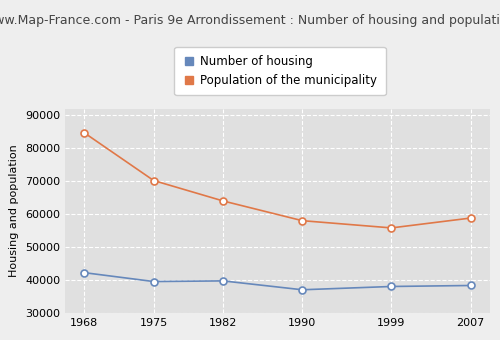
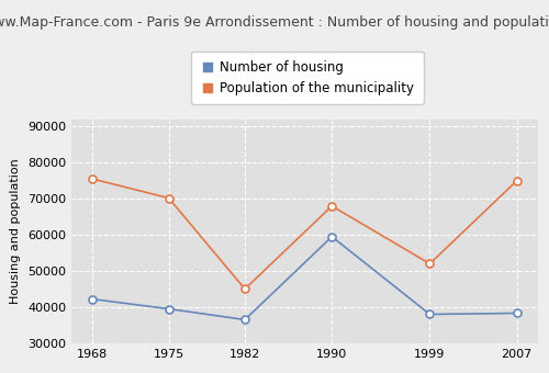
Population of the municipality/1968: 84700 -> 75500
Number of housing/1982: 39700 -> 36500
Population of the municipality/1982: 64000 -> 45000
Number of housing/1990: 37000 -> 59500
Population of the municipality/1990: 58000 -> 68000
Population of the municipality/1999: 55800 -> 52000
Population of the municipality/2007: 58800 -> 75000
